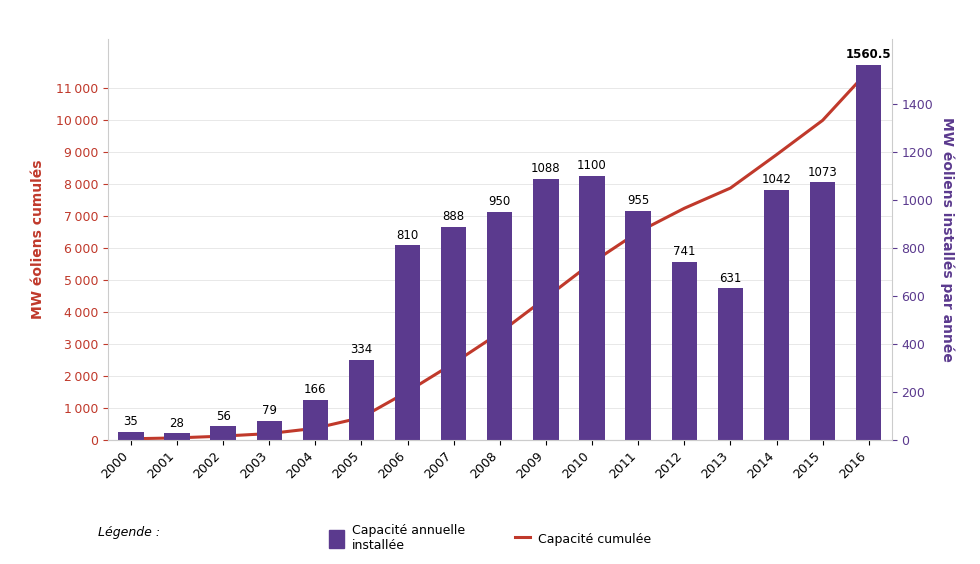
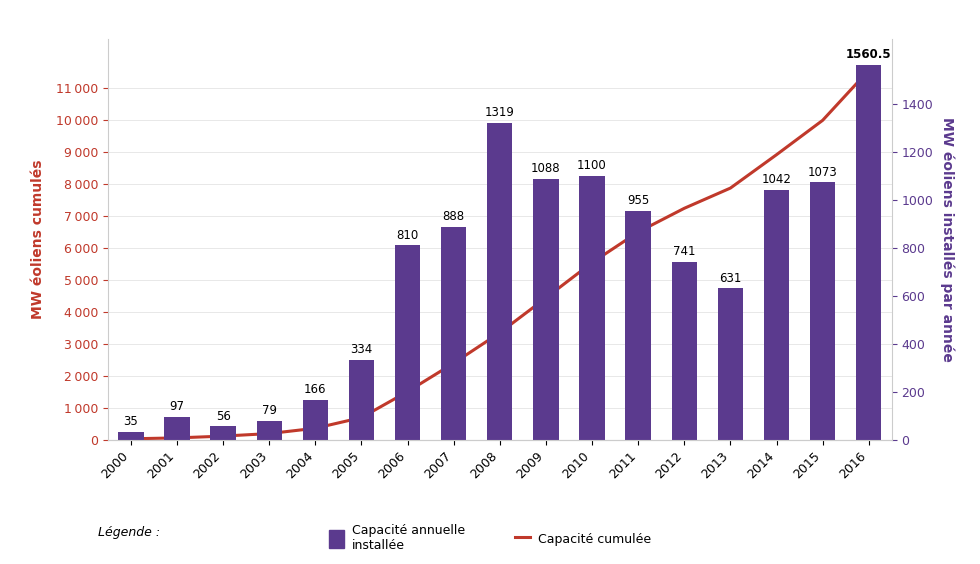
Capacité annuelle installée/2001: 28 -> 97
Capacité annuelle installée/2008: 950 -> 1319
